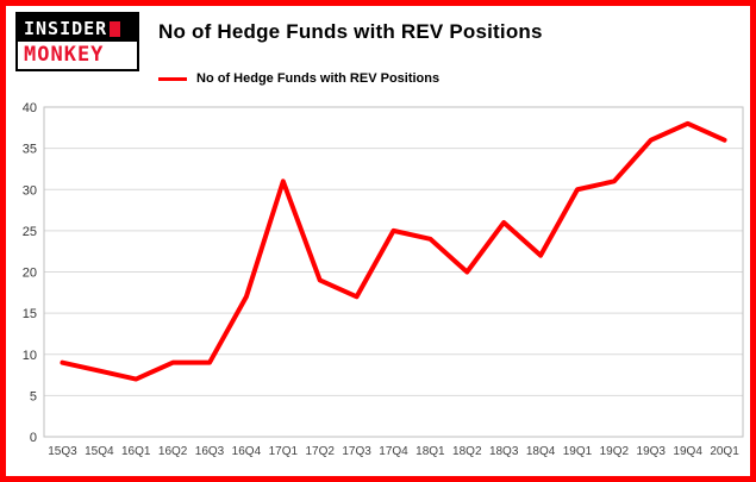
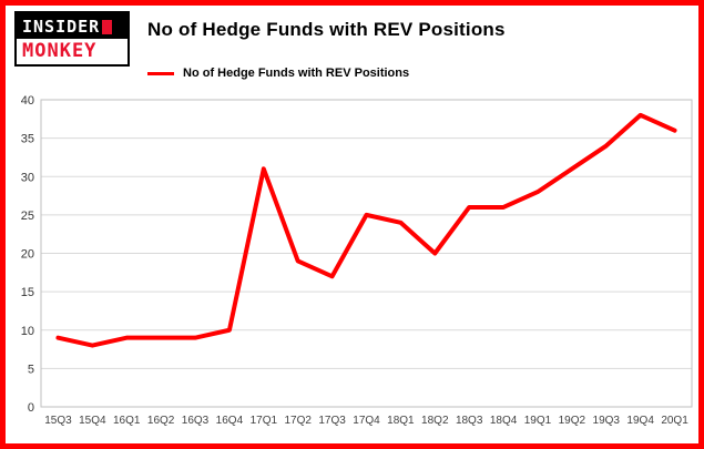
16Q1: 7 -> 9
16Q4: 17 -> 10
18Q4: 22 -> 26
19Q1: 30 -> 28
19Q3: 36 -> 34
